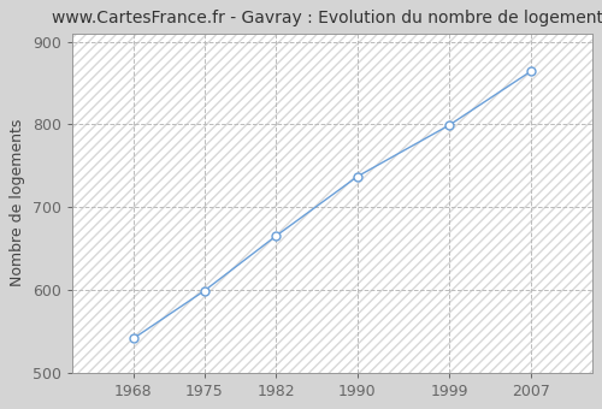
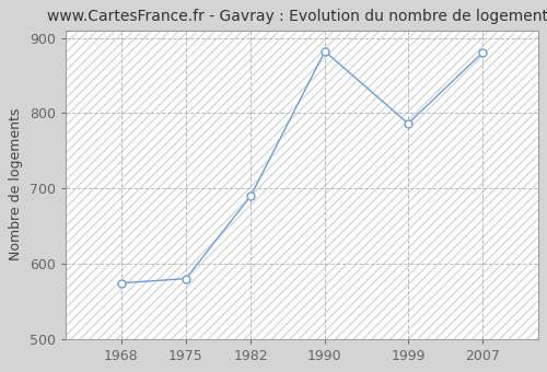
1968: 541 -> 574
1975: 599 -> 580
1982: 665 -> 690
1990: 737 -> 882
1999: 799 -> 786
2007: 864 -> 880
